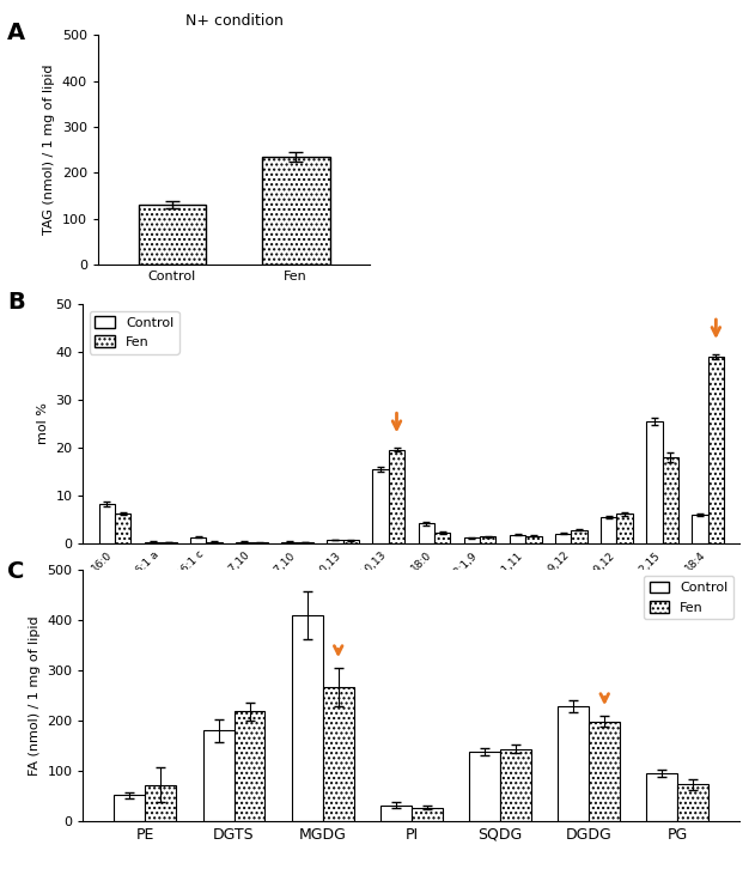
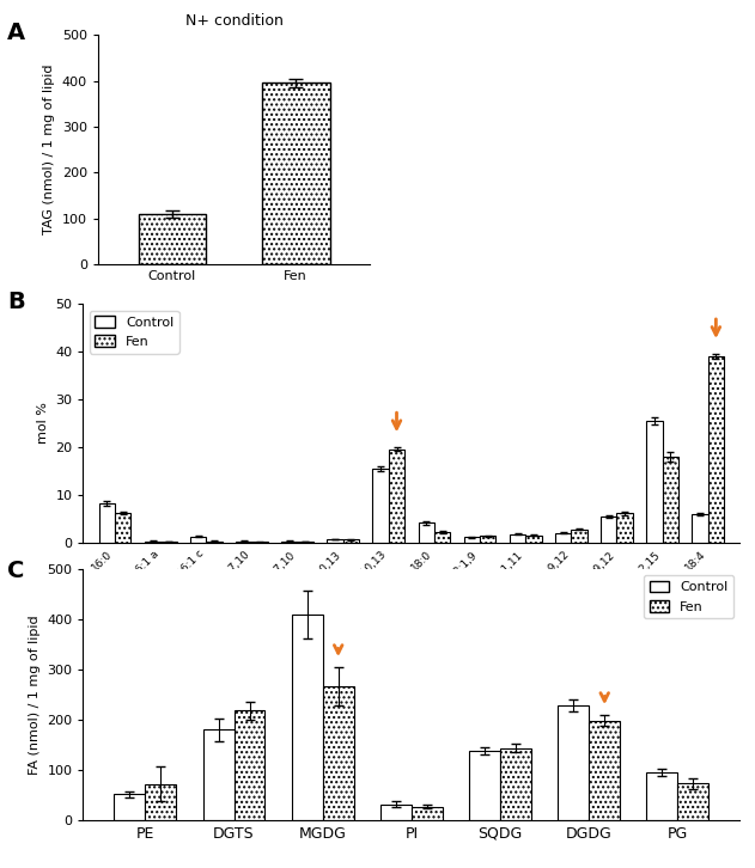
N+ condition/Control: 130 -> 110
N+ condition/Fen: 235 -> 395
